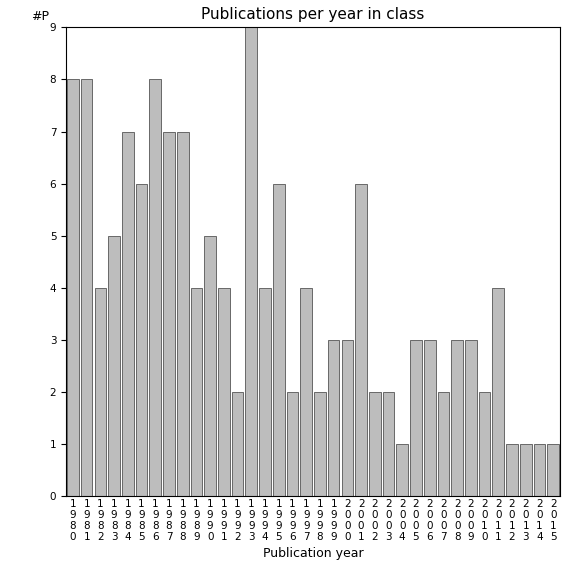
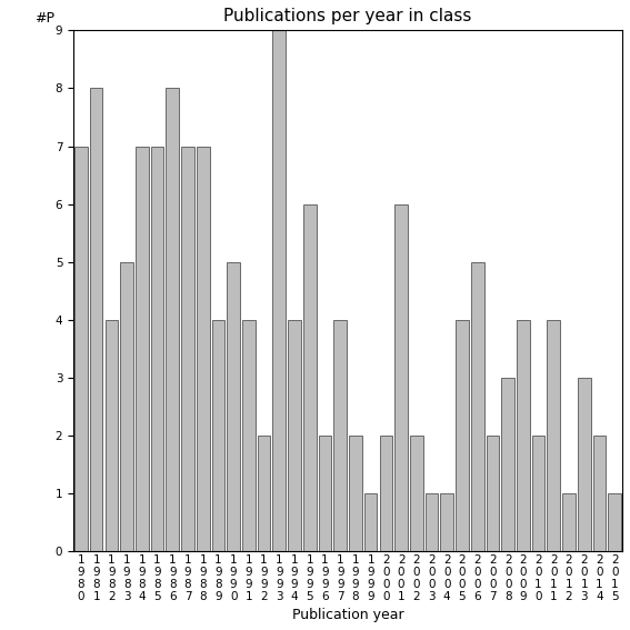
1 9 8 0: 8 -> 7
1 9 8 5: 6 -> 7
1 9 9 9: 3 -> 1
2 0 0 0: 3 -> 2
2 0 0 3: 2 -> 1
2 0 0 5: 3 -> 4
2 0 0 6: 3 -> 5
2 0 0 9: 3 -> 4
2 0 1 3: 1 -> 3
2 0 1 4: 1 -> 2
